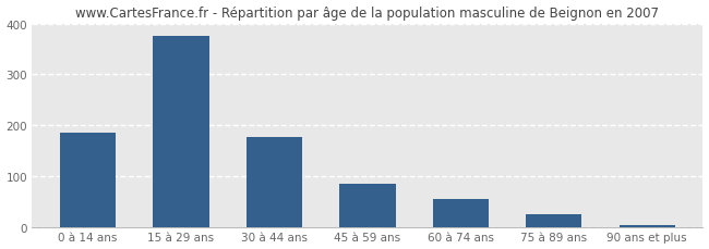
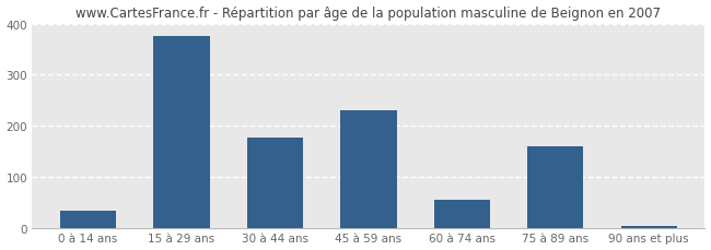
0 à 14 ans: 185 -> 35
45 à 59 ans: 85 -> 230
75 à 89 ans: 27 -> 160
